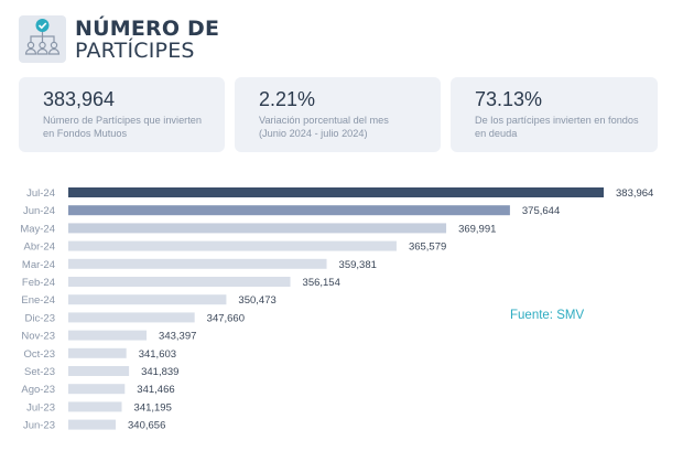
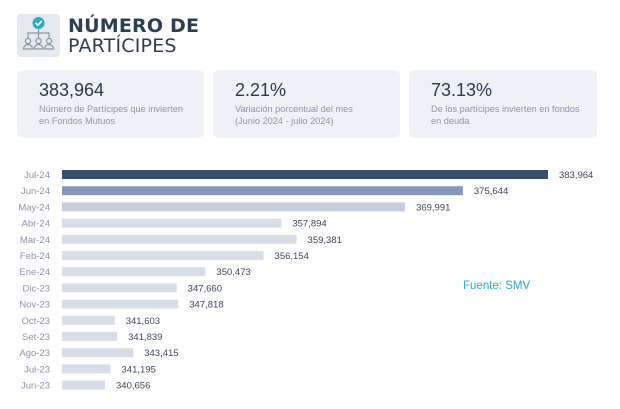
Abr-24: 365,579 -> 357,894
Nov-23: 343,397 -> 347,818
Ago-23: 341,466 -> 343,415
